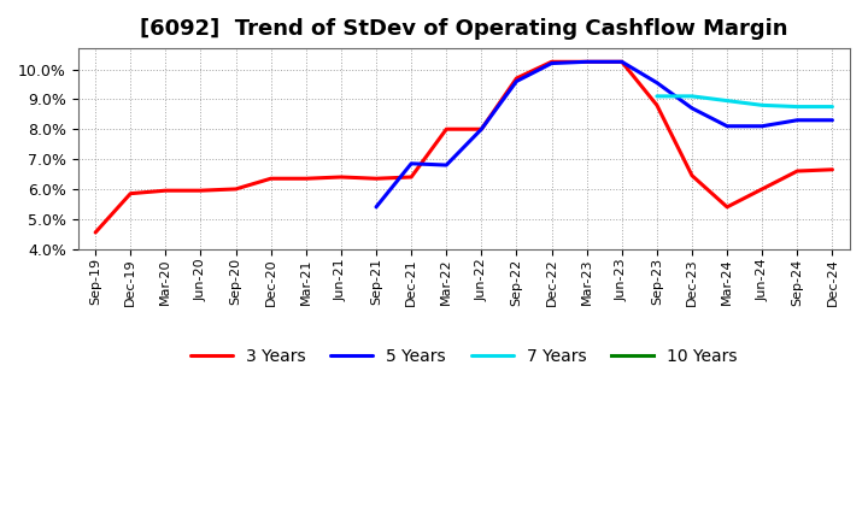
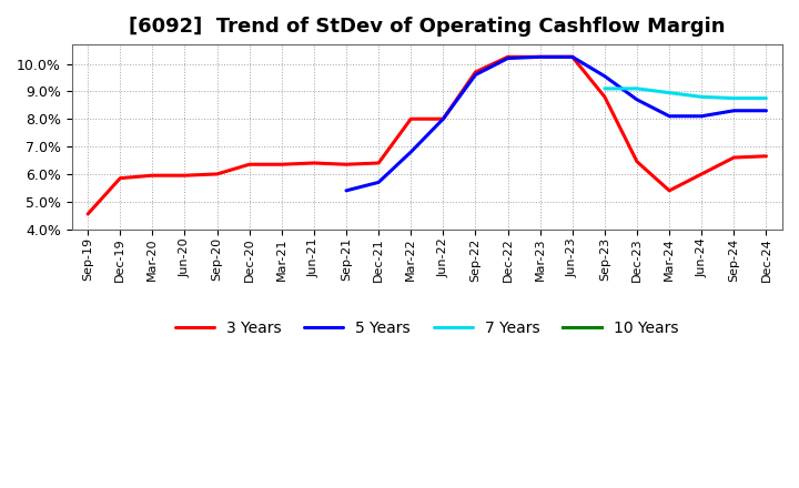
5 Years/Dec-21: 6.85% -> 5.70%
